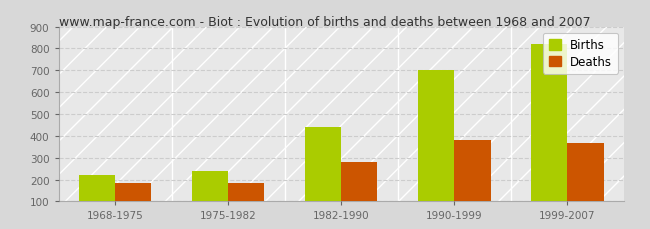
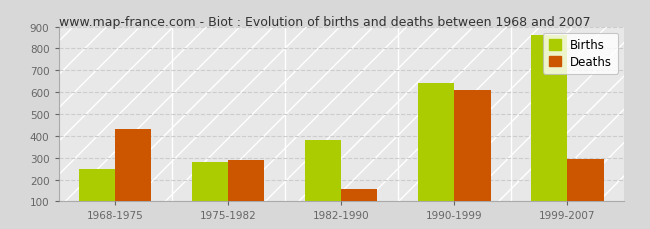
Births/1968-1975: 220 -> 250
Deaths/1968-1975: 185 -> 430
Births/1975-1982: 240 -> 280
Deaths/1975-1982: 182 -> 290
Births/1982-1990: 440 -> 380
Deaths/1982-1990: 280 -> 155
Births/1990-1999: 700 -> 640
Deaths/1990-1999: 380 -> 610
Births/1999-2007: 820 -> 860
Deaths/1999-2007: 365 -> 295
